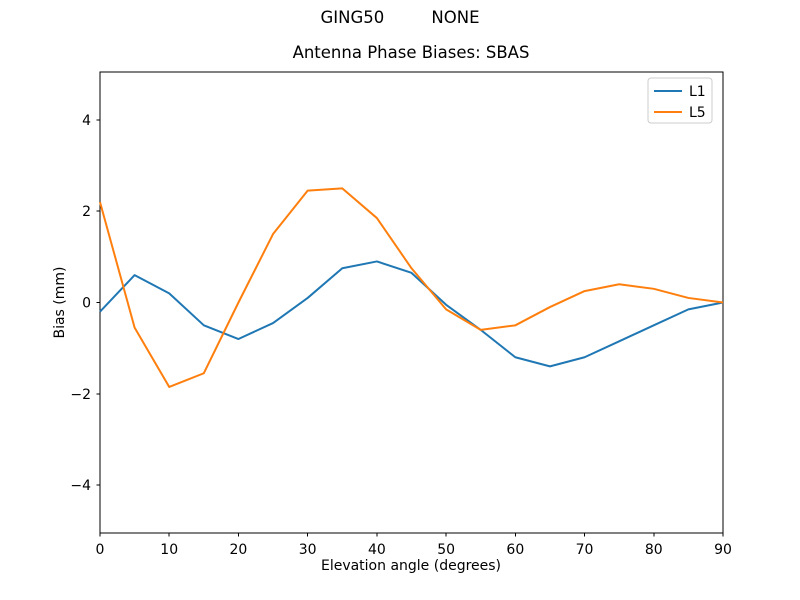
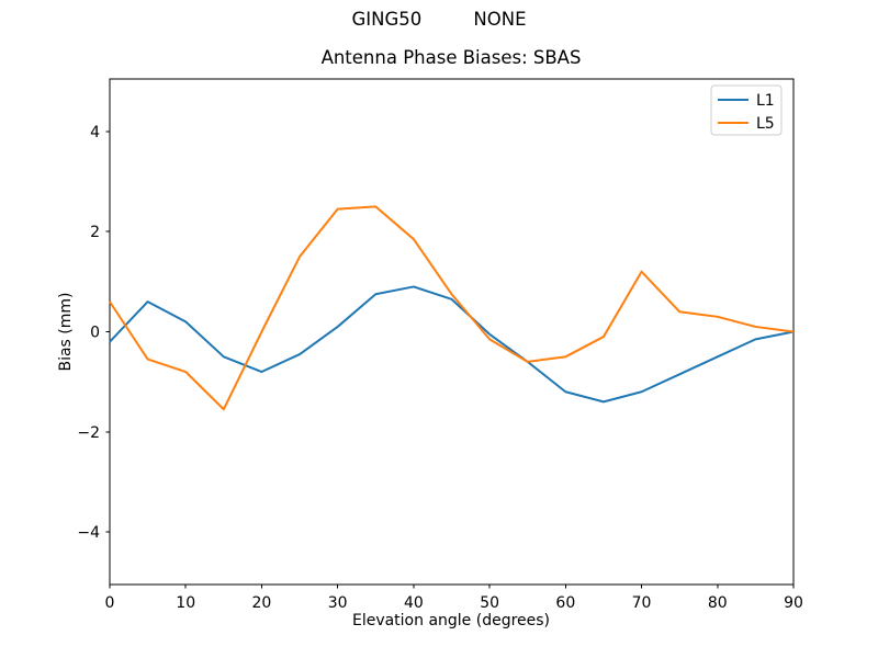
L5/0: 2.2 -> 0.6
L5/10: -1.9 -> -0.8
L5/70: 0.2 -> 1.2
